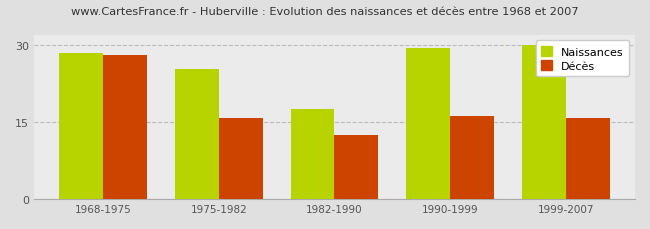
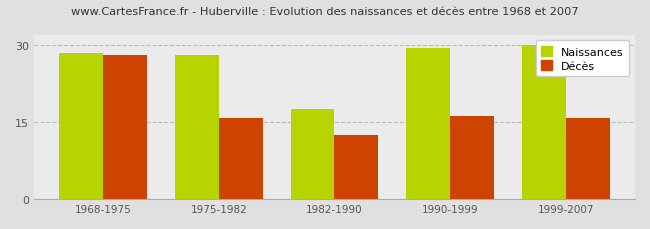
Naissances/1975-1982: 25.4 -> 28.0
